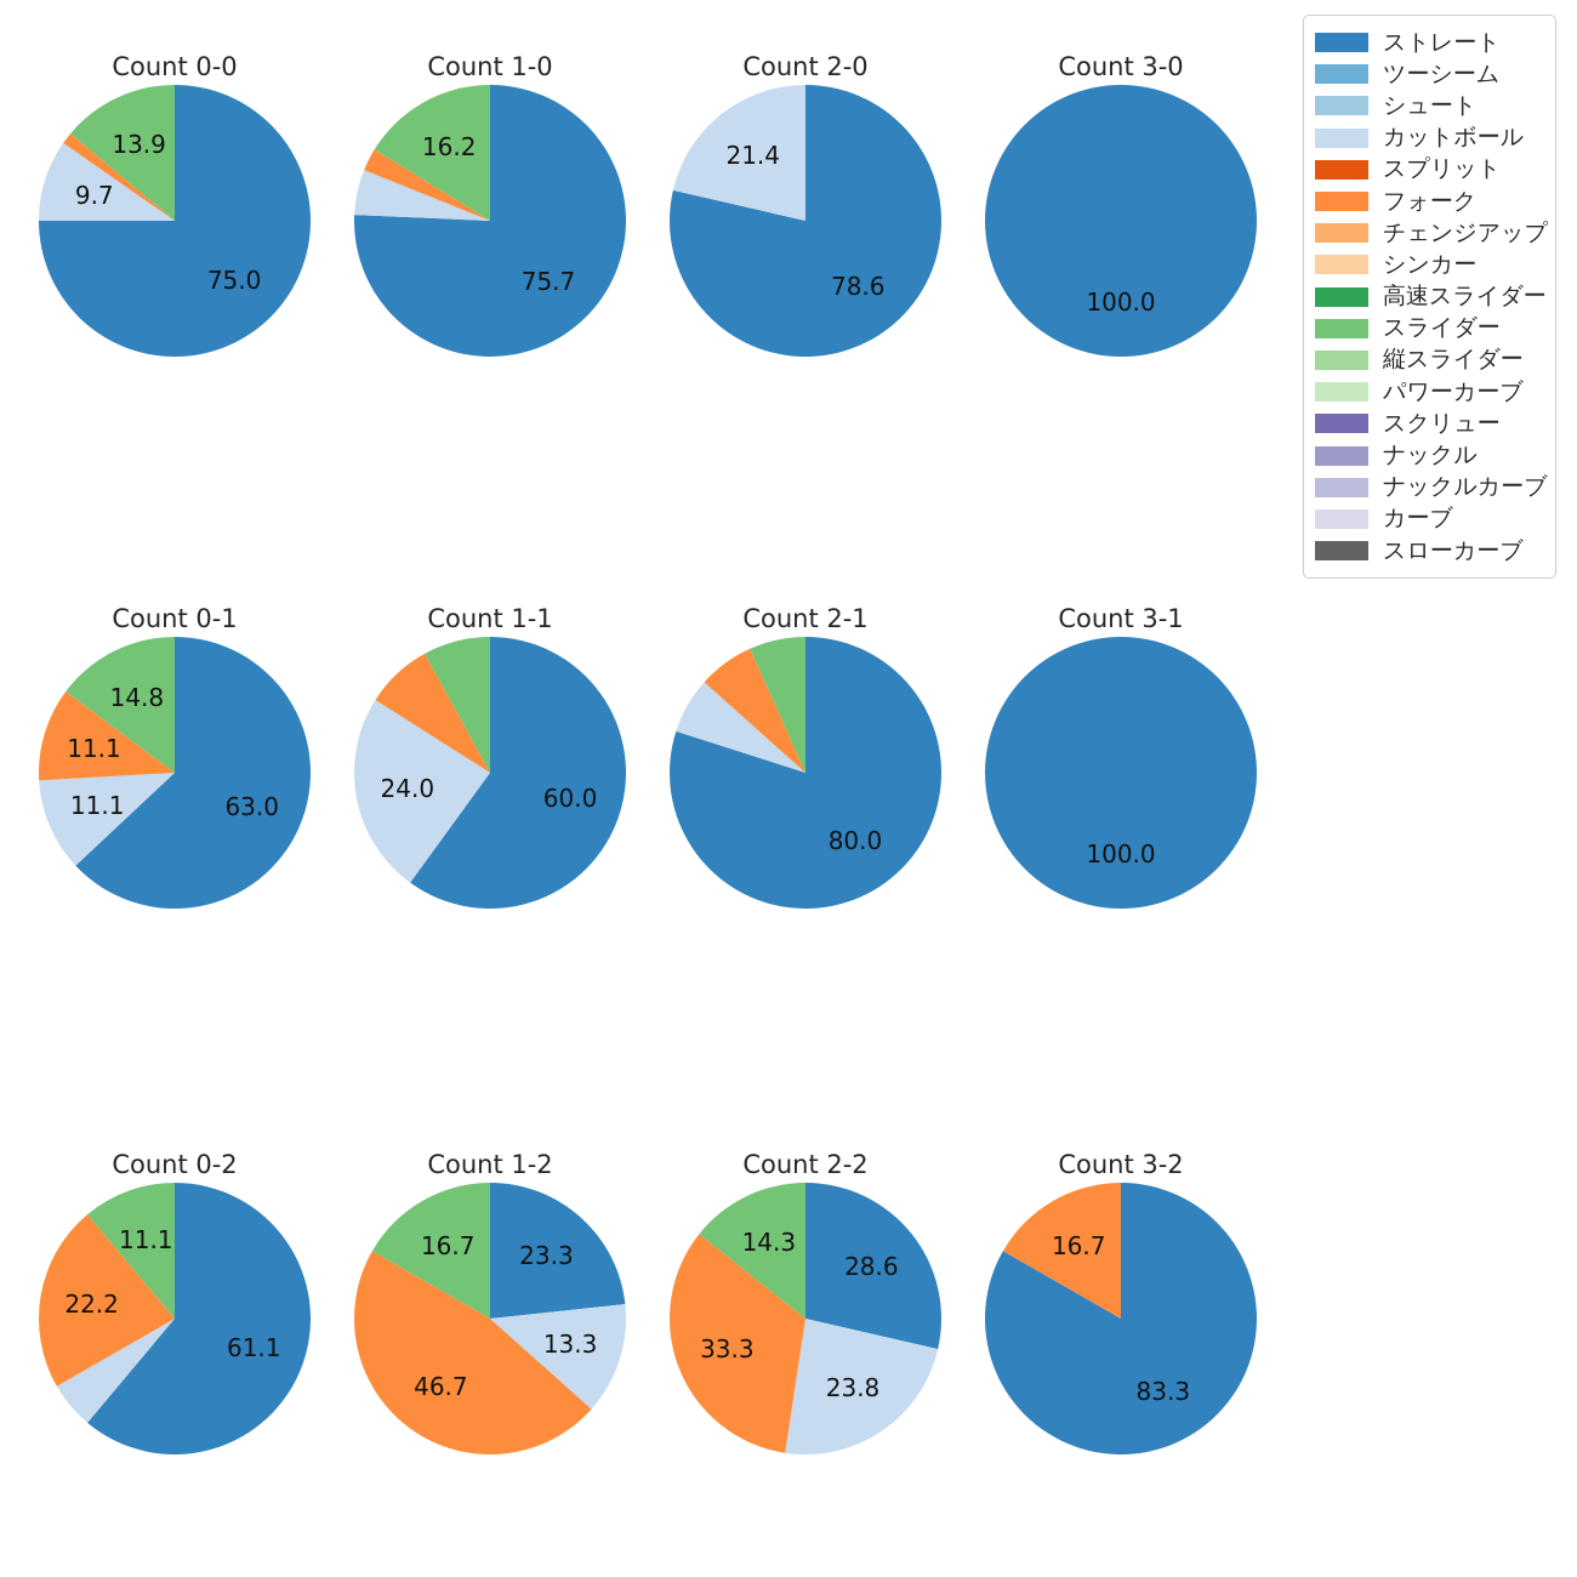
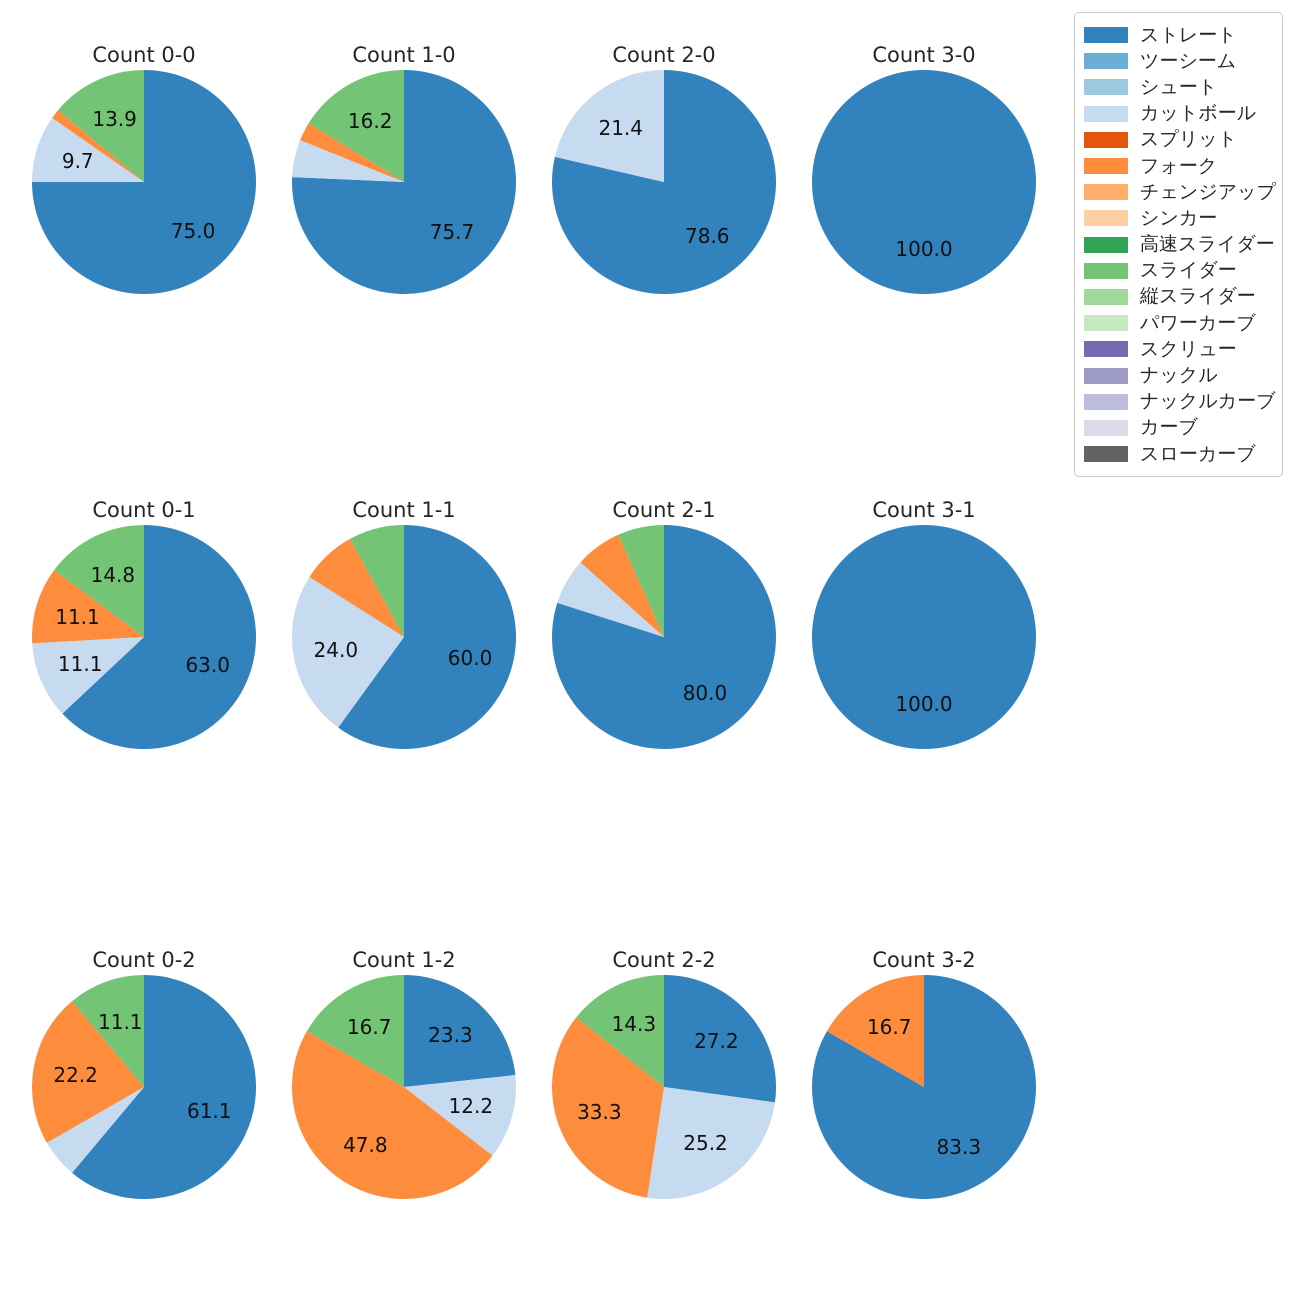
Count 1-2/カットボール: 13.3 -> 12.2
Count 1-2/フォーク: 46.7 -> 47.8
Count 2-2/ストレート: 28.6 -> 27.2
Count 2-2/カットボール: 23.8 -> 25.2
